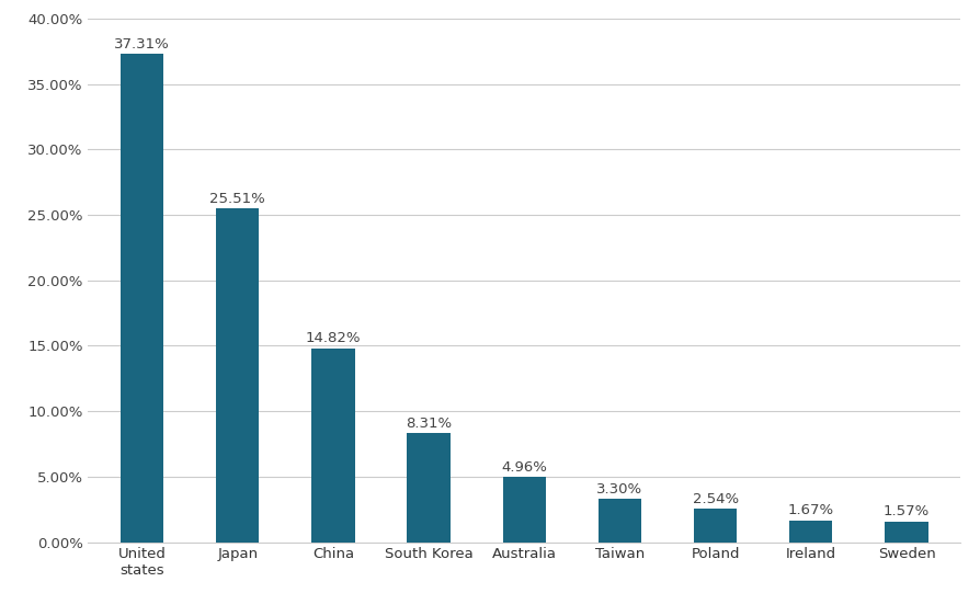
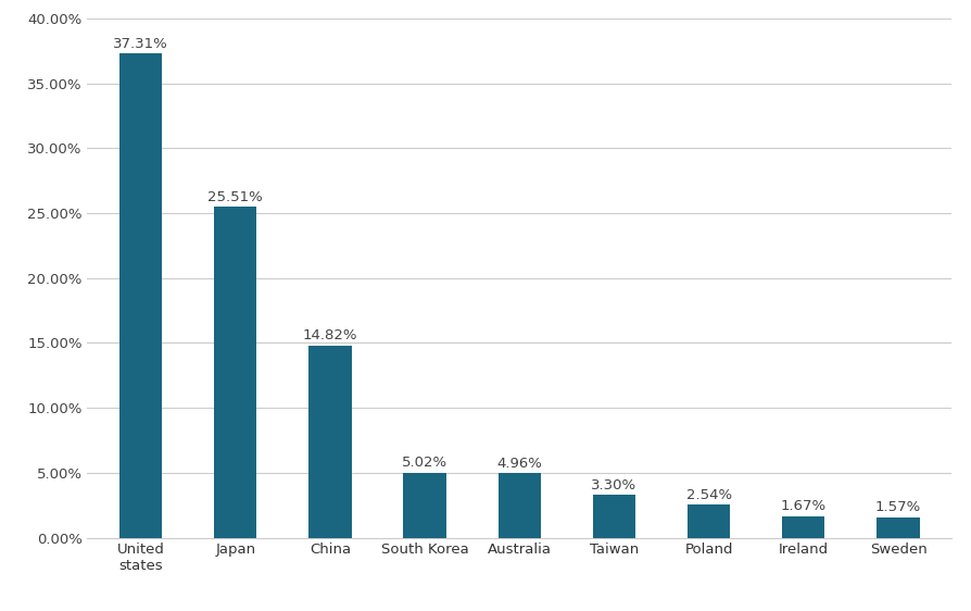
South Korea: 8.31% -> 5.02%
